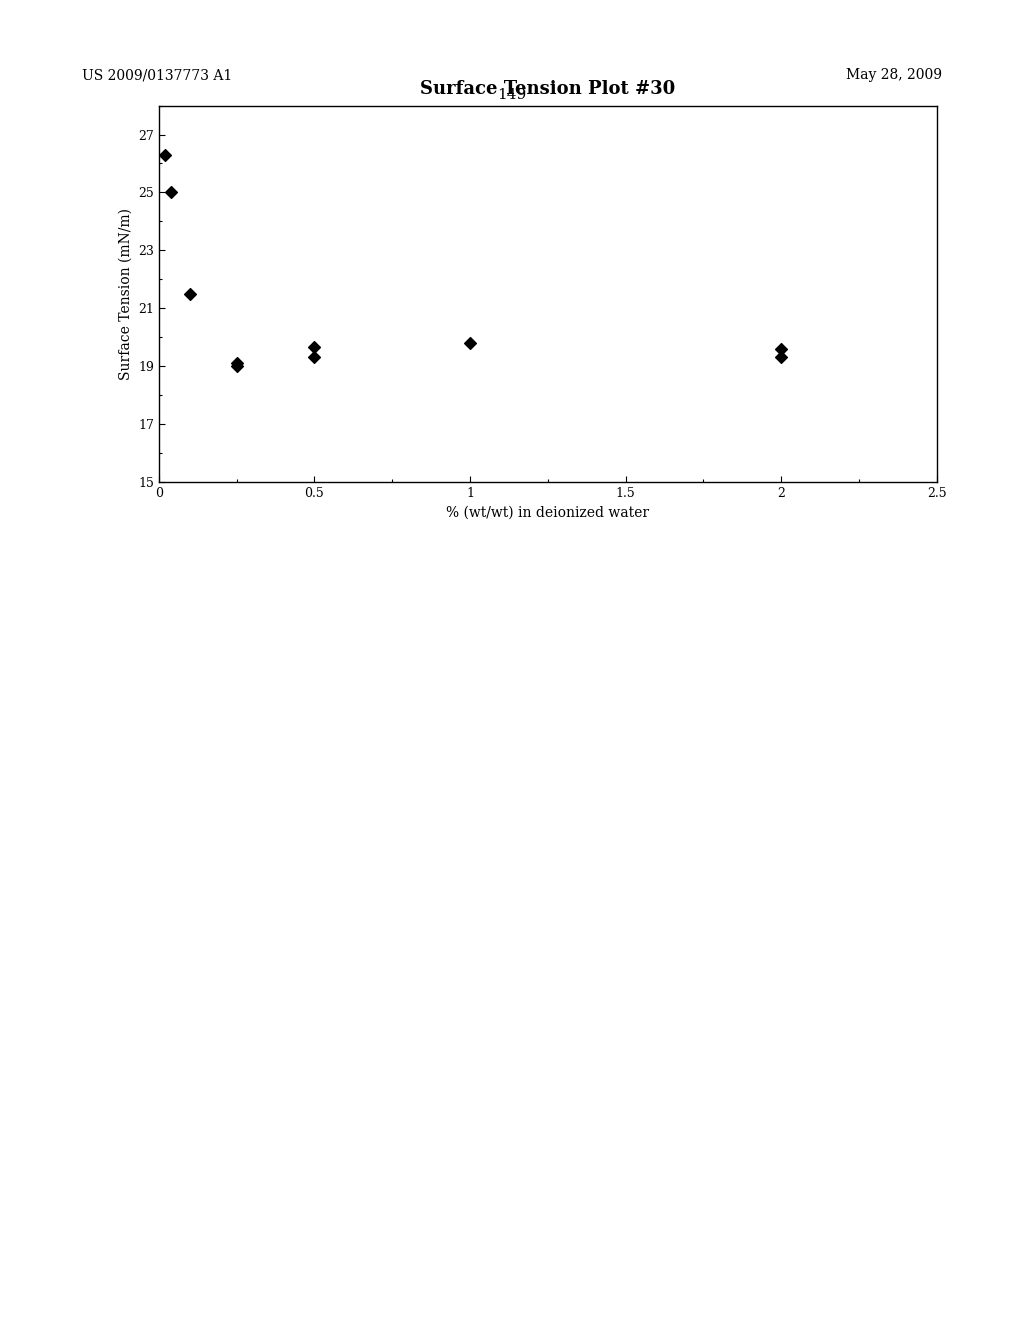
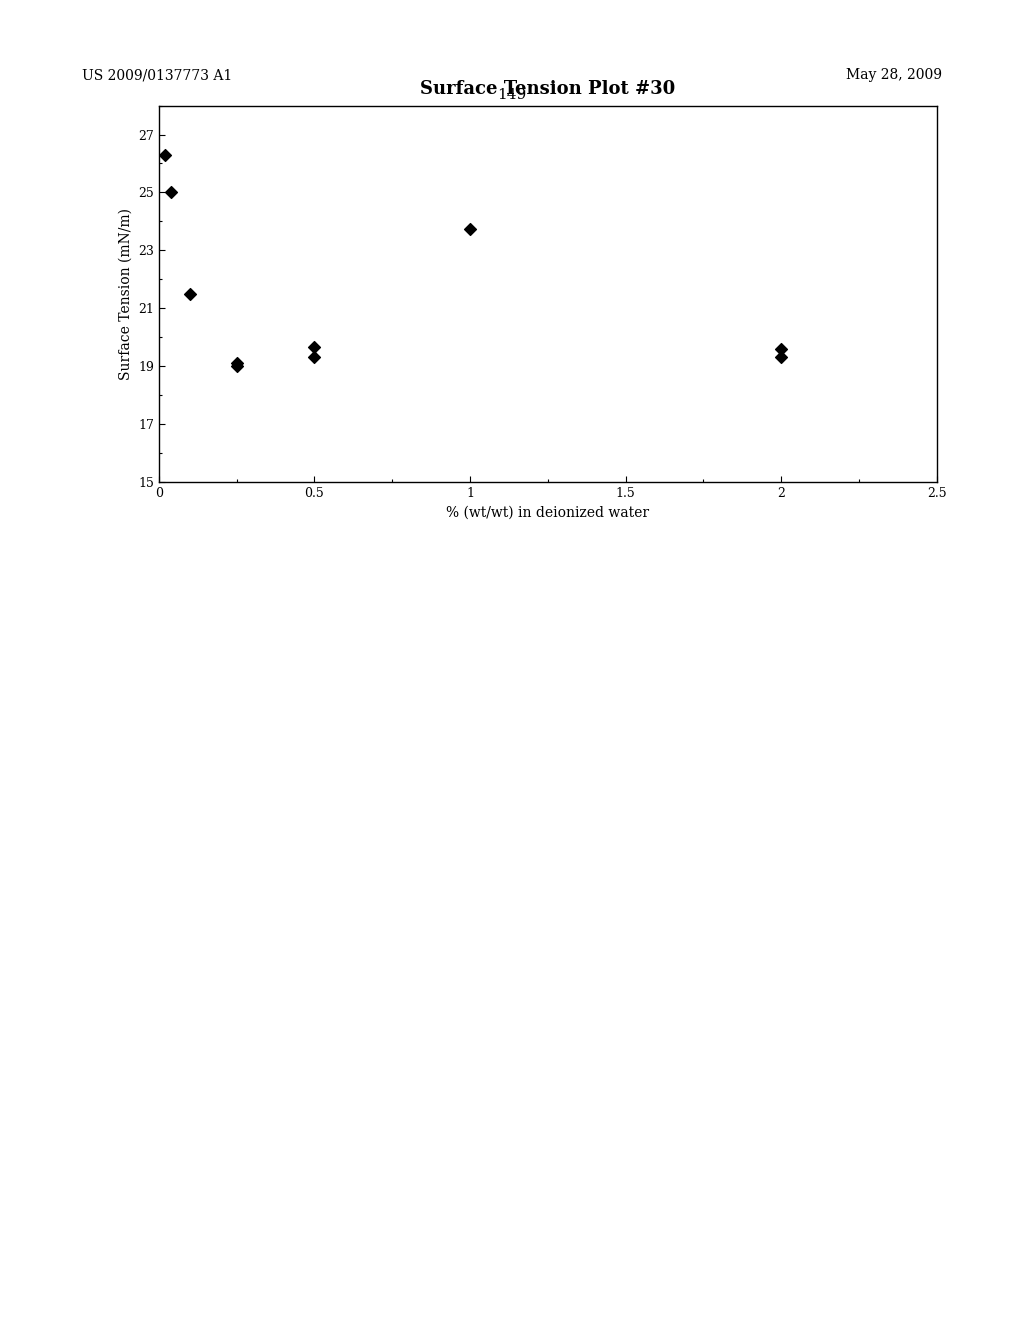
1: 19.80 -> 23.75
